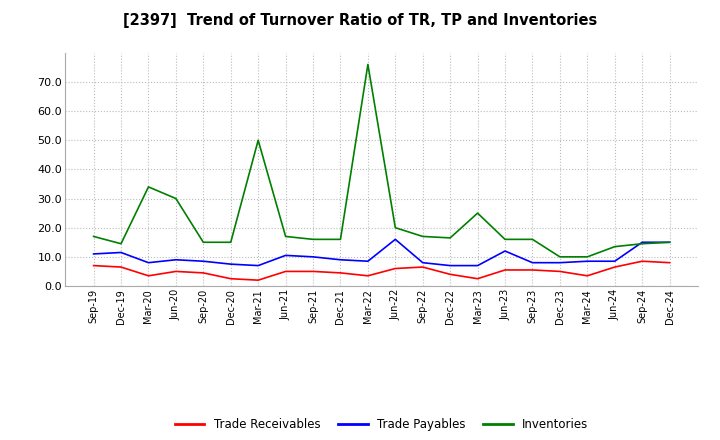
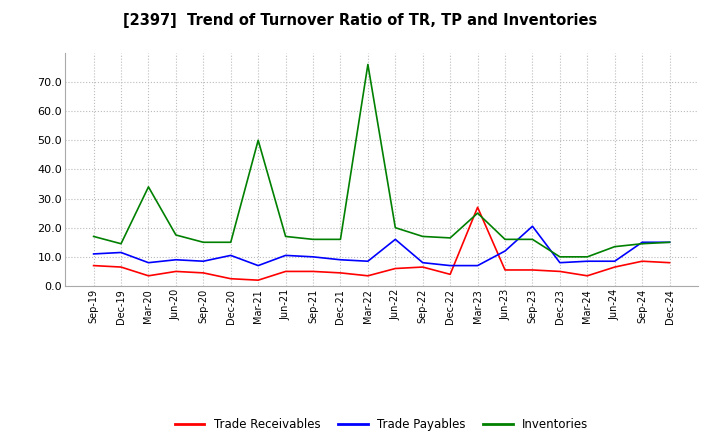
Inventories/Jun-20: 30.0 -> 17.5
Trade Payables/Dec-20: 7.5 -> 10.5
Trade Receivables/Mar-23: 2.5 -> 27.0
Trade Payables/Sep-23: 8.0 -> 20.5
